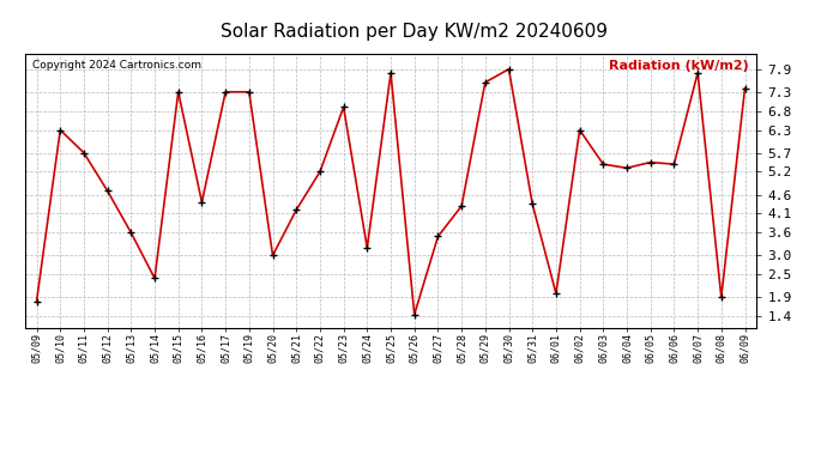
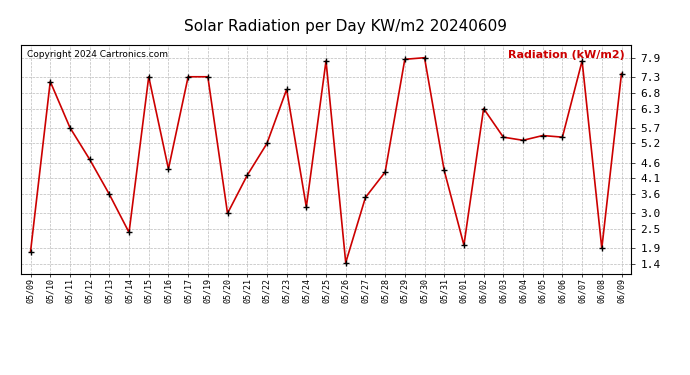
05/10: 6.30 -> 7.15
05/29: 7.55 -> 7.85
